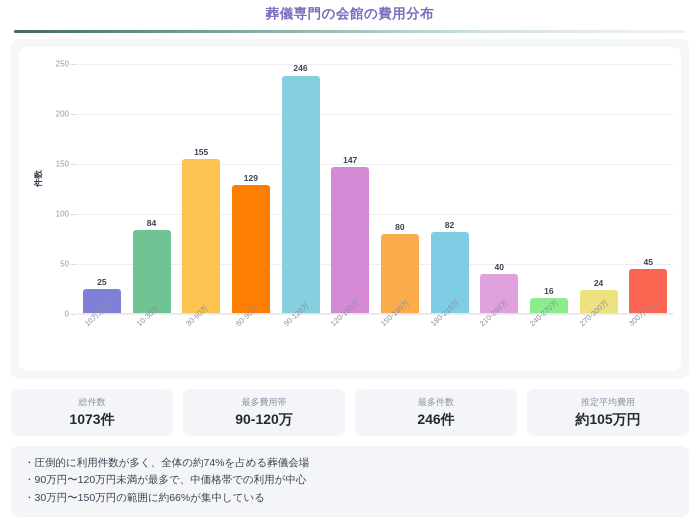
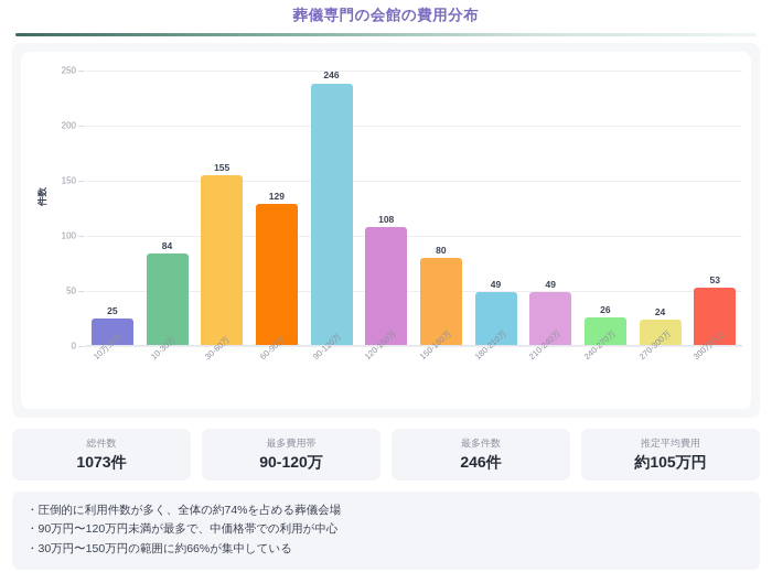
120-150万: 147 -> 108
180-210万: 82 -> 49
210-240万: 40 -> 49
240-270万: 16 -> 26
300万以上: 45 -> 53
